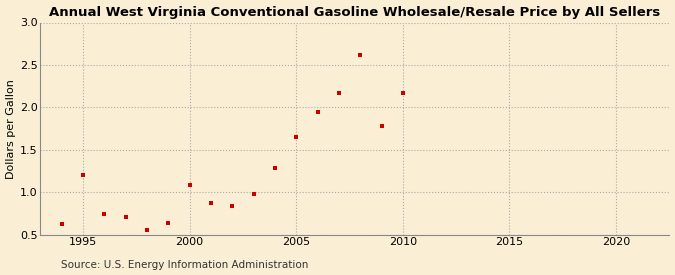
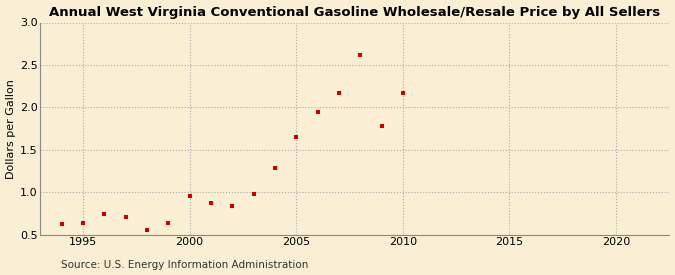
1995: 1.20 -> 0.64
2000: 1.08 -> 0.96
